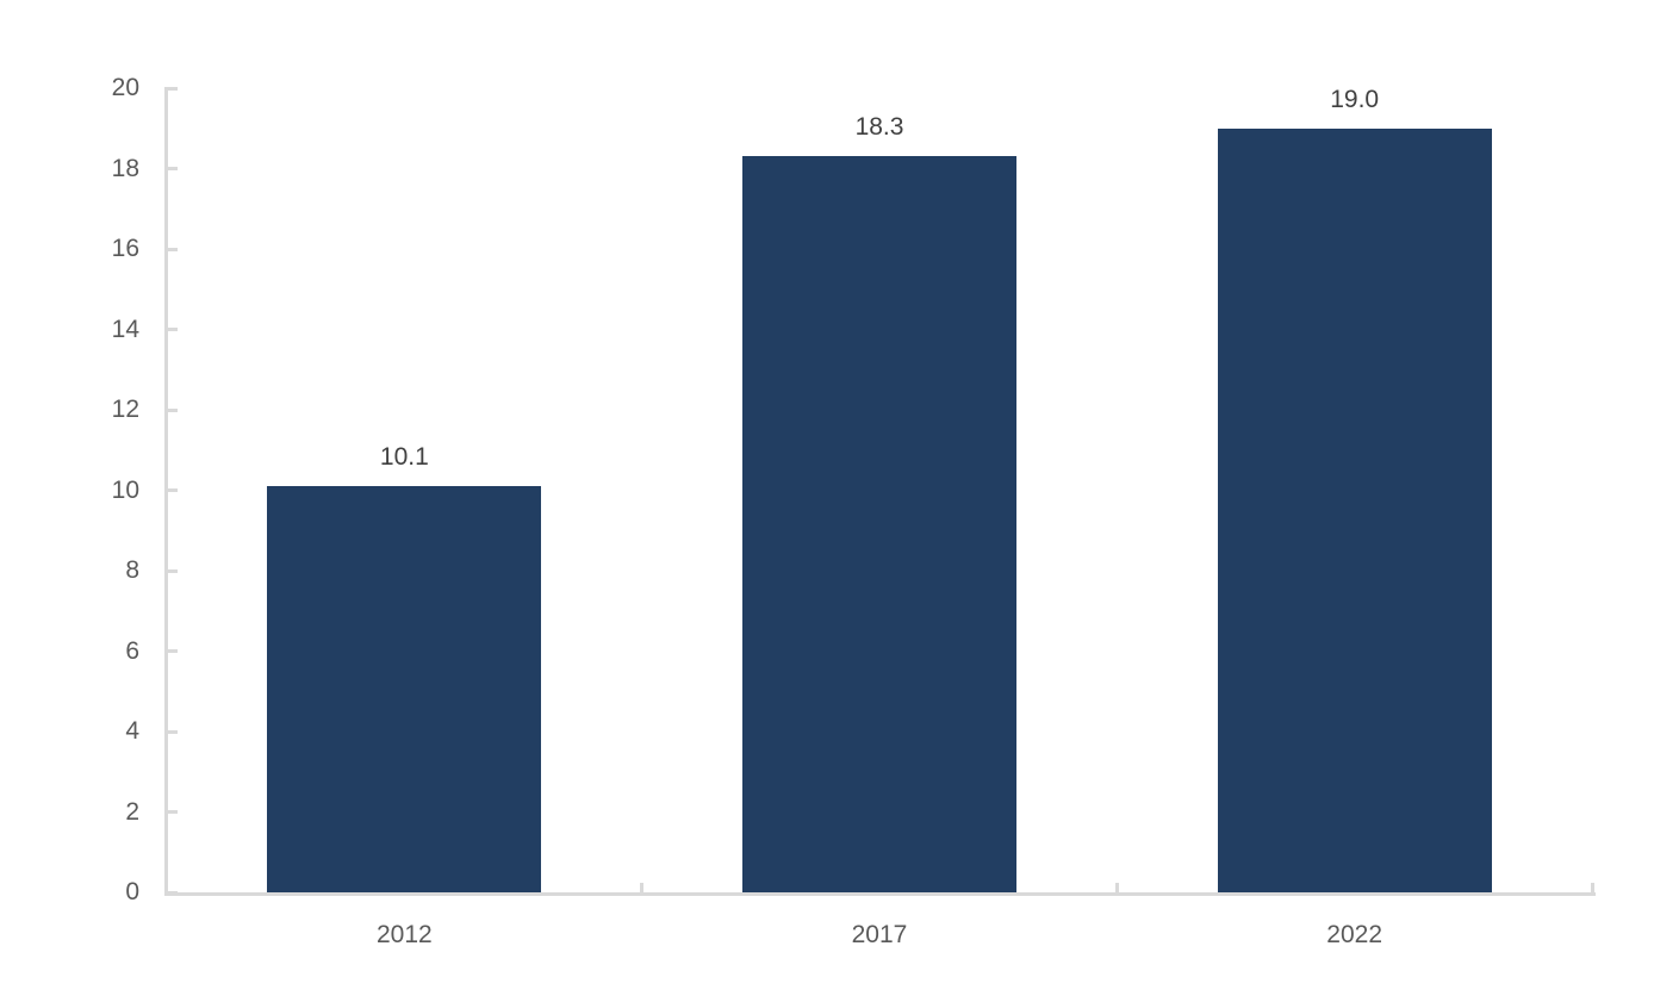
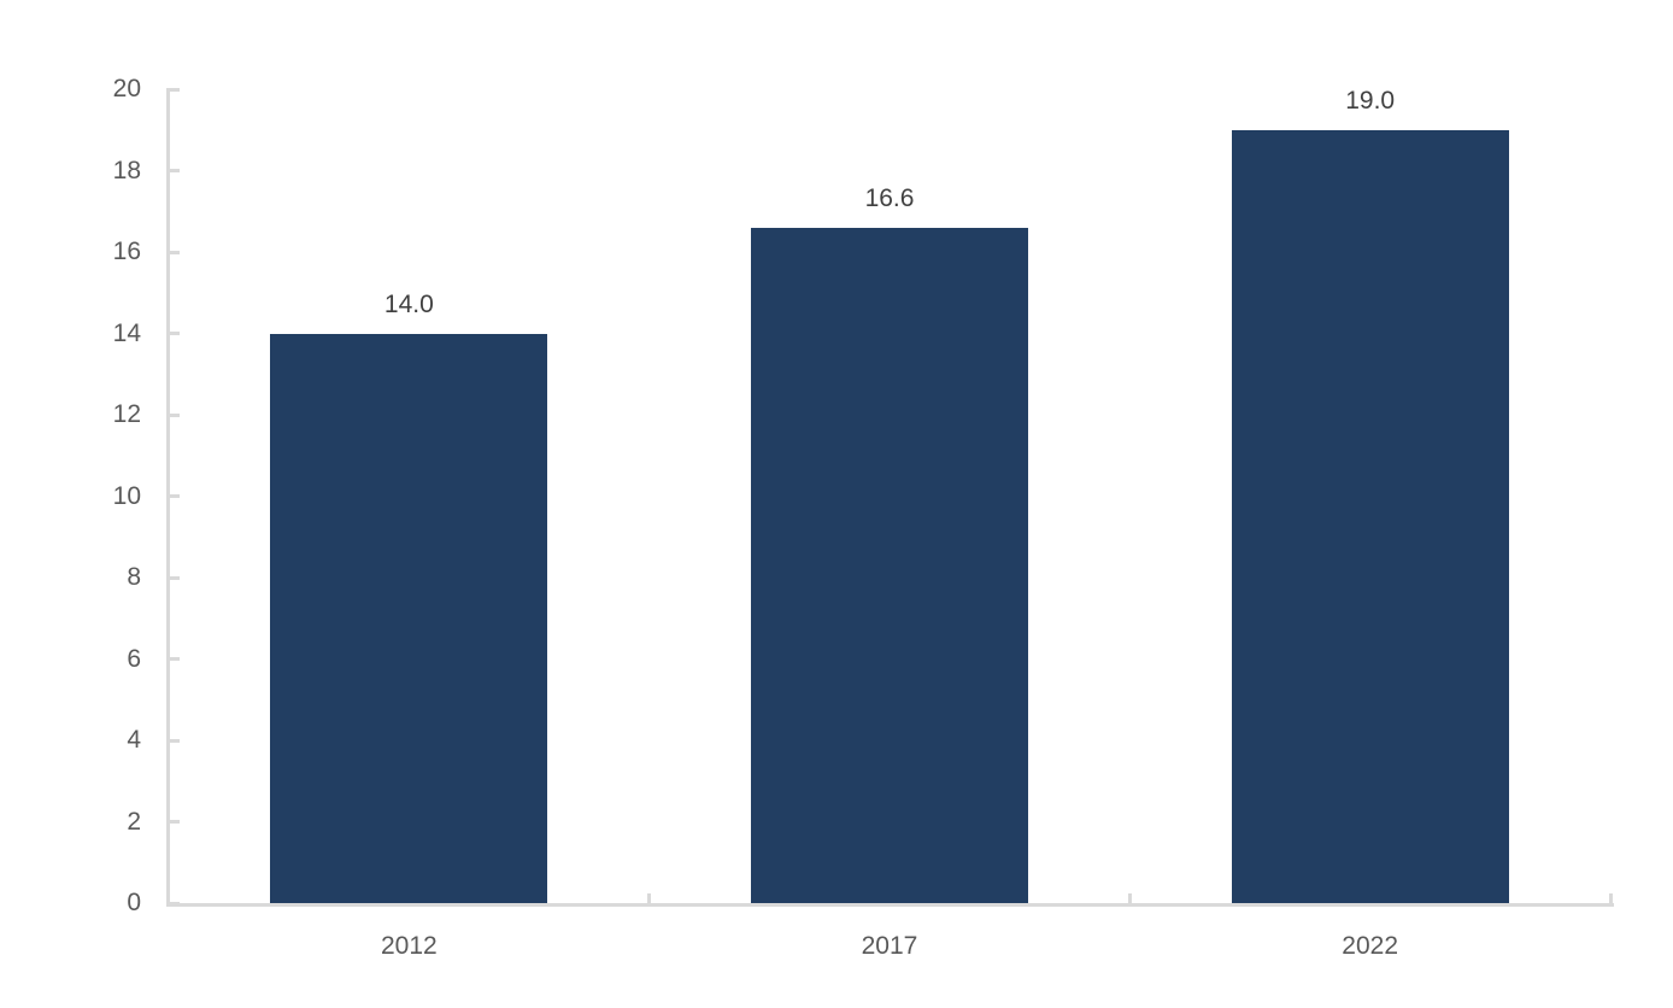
2012: 10.1 -> 14.0
2017: 18.3 -> 16.6
